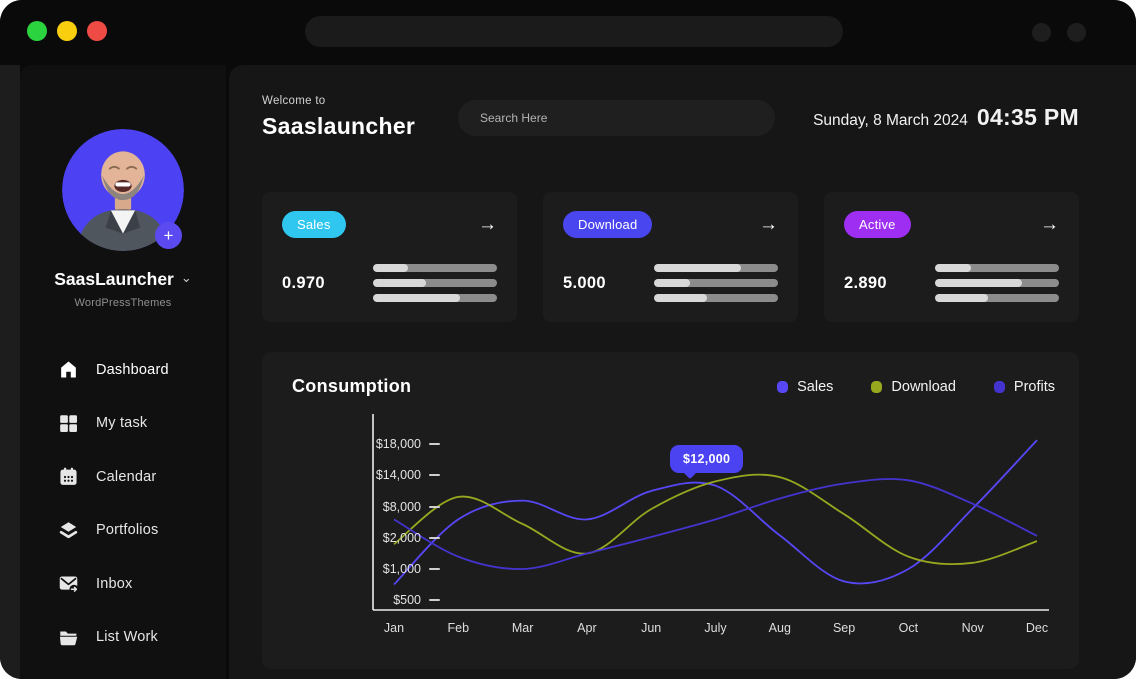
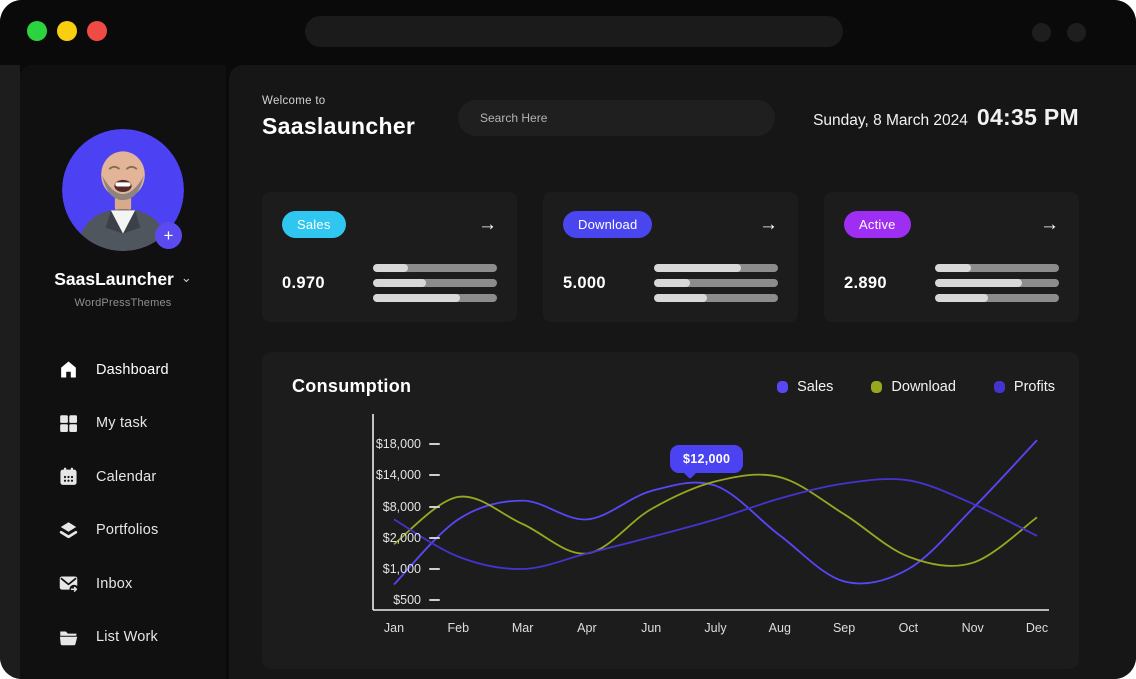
Download/Dec: $2000 -> $6000
